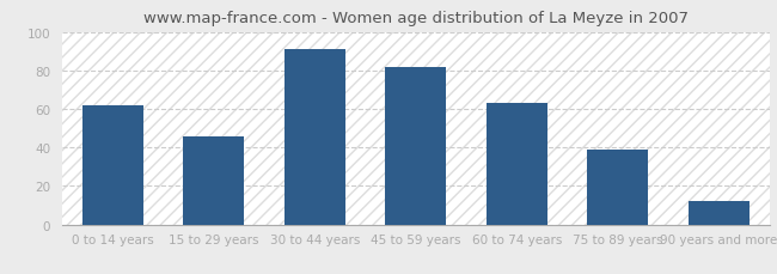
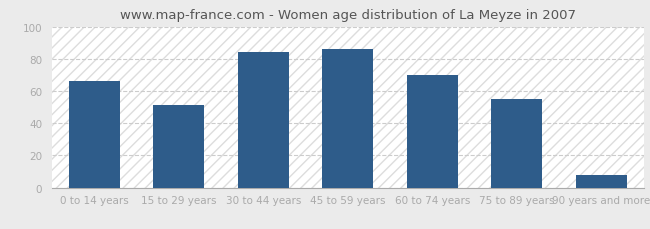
0 to 14 years: 62 -> 66
15 to 29 years: 46 -> 51
30 to 44 years: 91 -> 84
45 to 59 years: 82 -> 86
60 to 74 years: 63 -> 70
75 to 89 years: 39 -> 55
90 years and more: 12 -> 8
